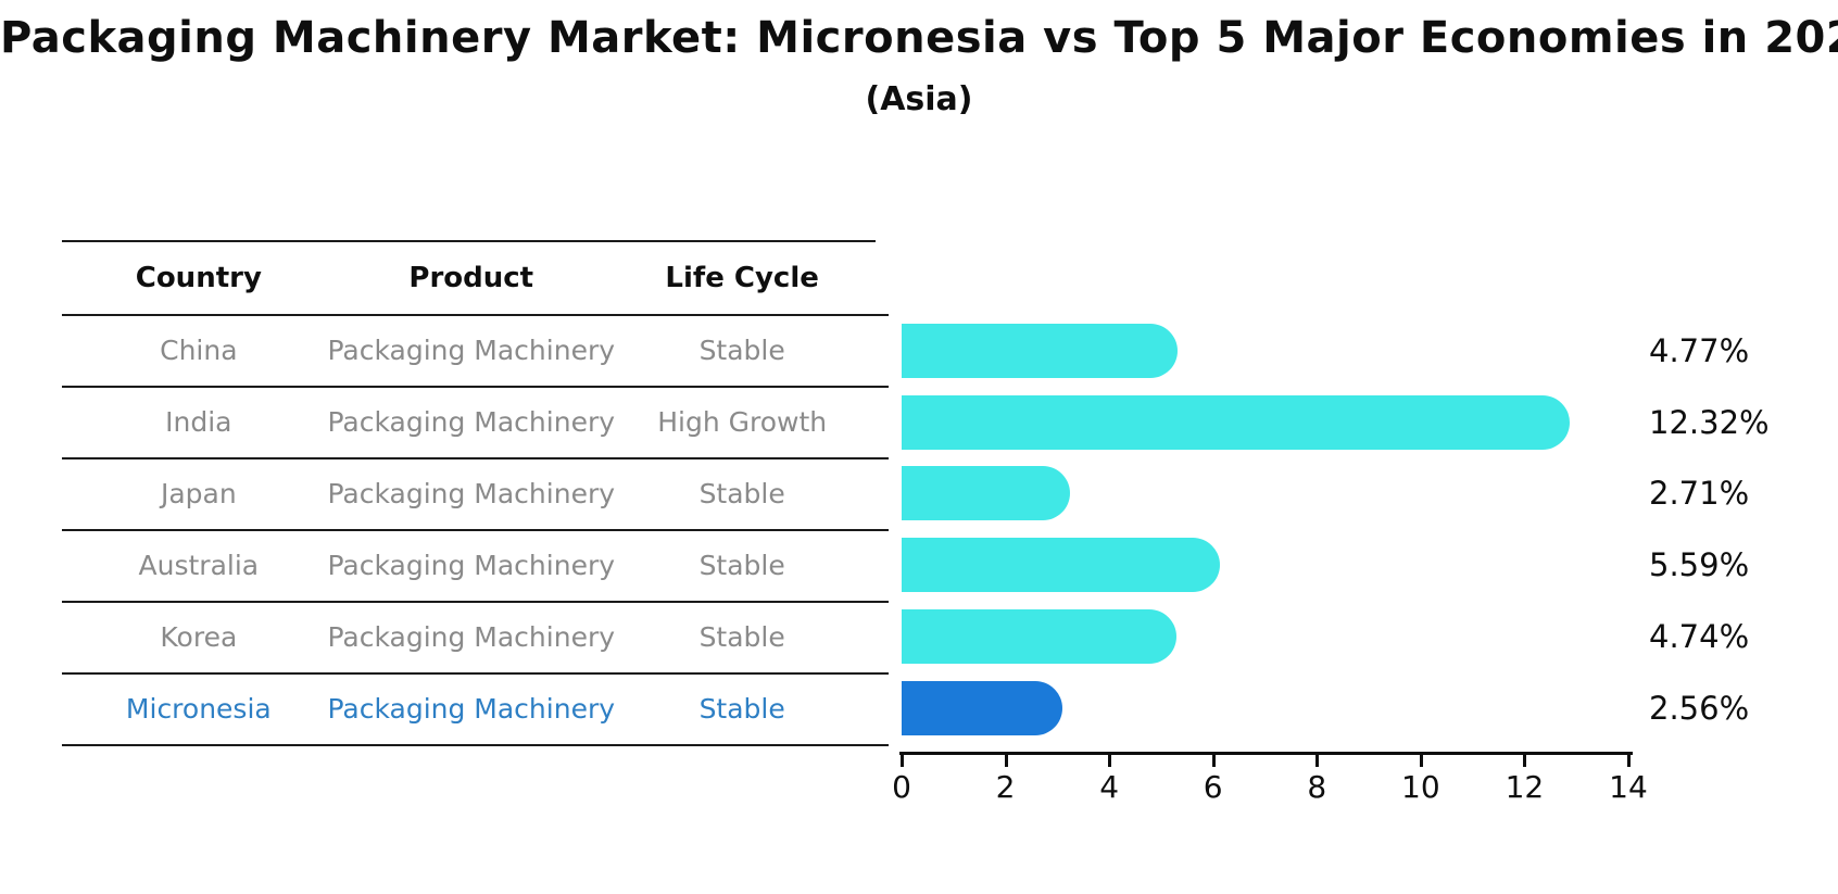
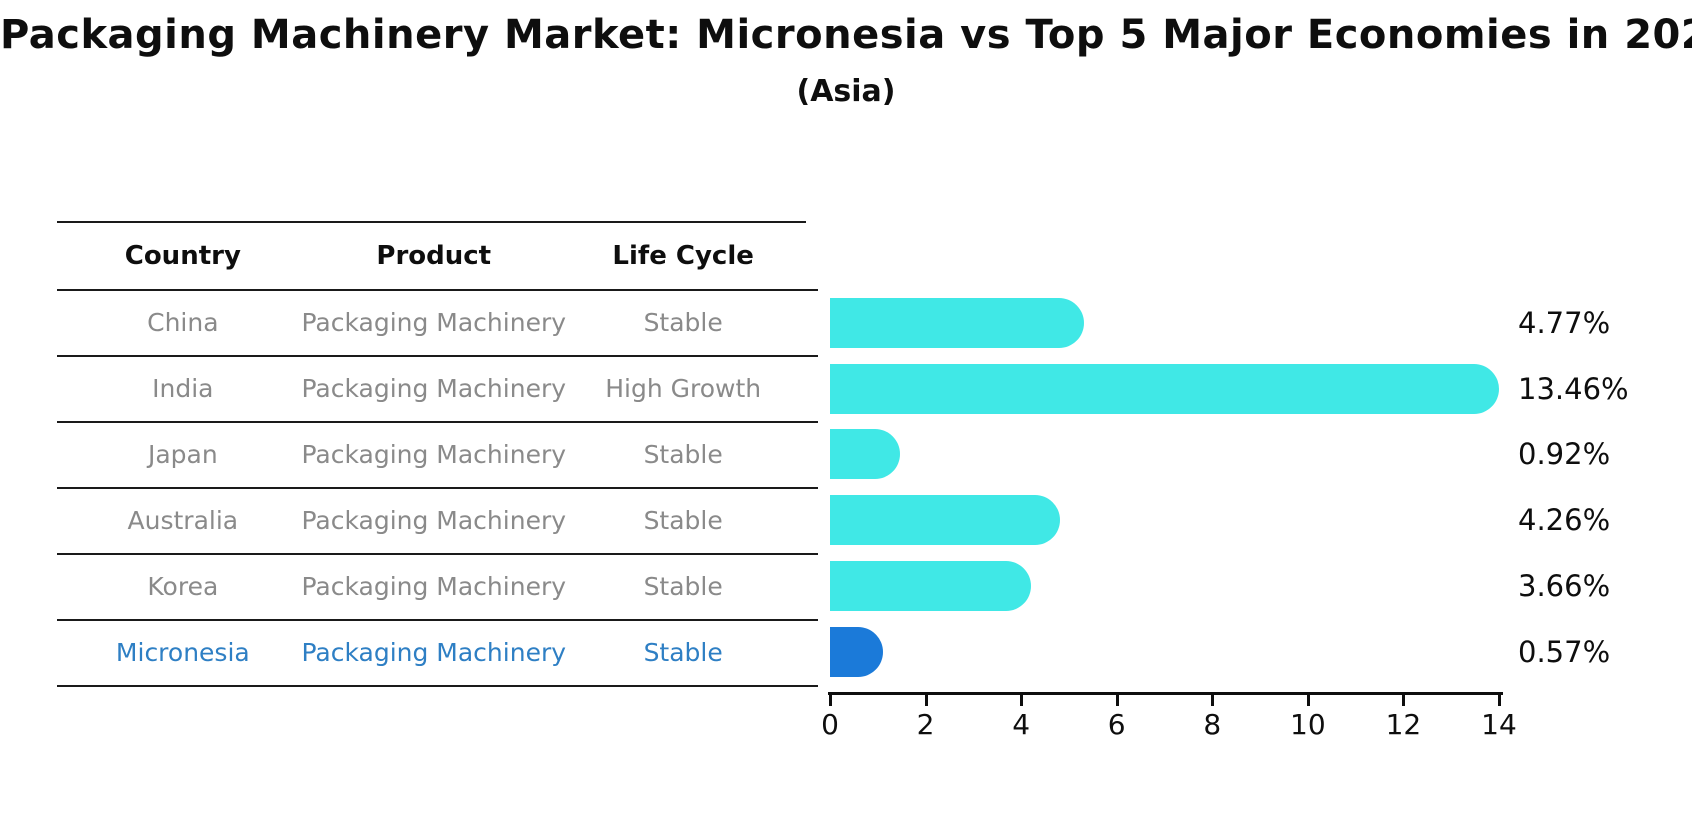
India: 12.32% -> 13.46%
Japan: 2.71% -> 0.92%
Australia: 5.59% -> 4.26%
Korea: 4.74% -> 3.66%
Micronesia: 2.56% -> 0.57%
